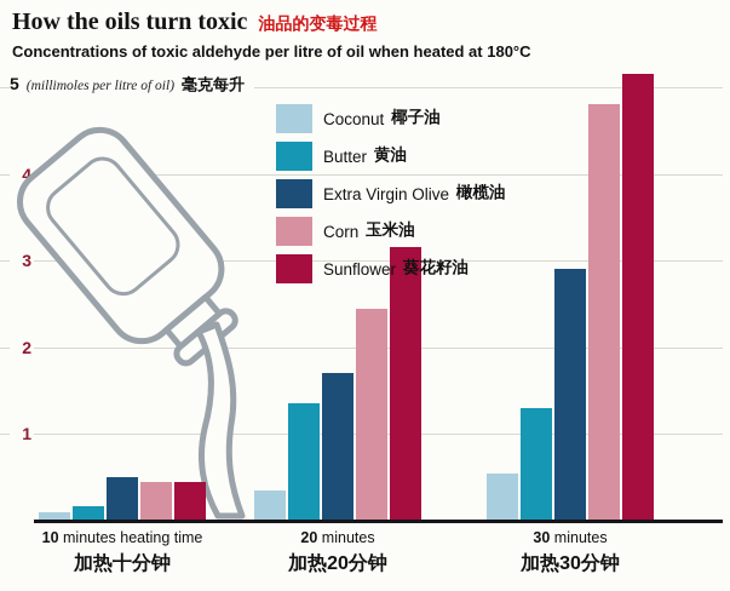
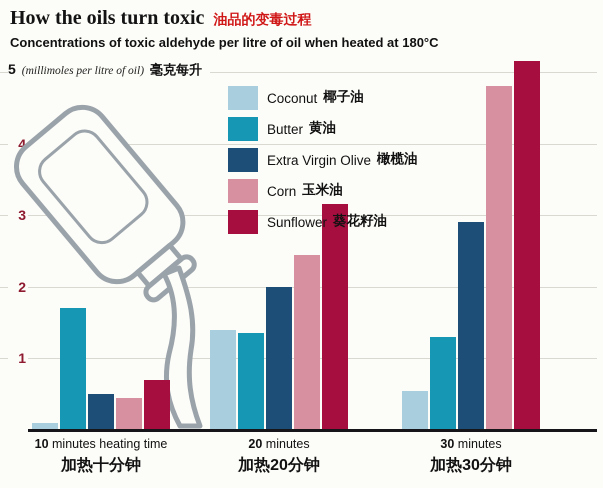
Butter/10 minutes heating time: 0.2 -> 1.7
Sunflower/10 minutes heating time: 0.5 -> 0.7
Coconut/20 minutes: 0.3 -> 1.4
Extra Virgin Olive/20 minutes: 1.7 -> 2.0
